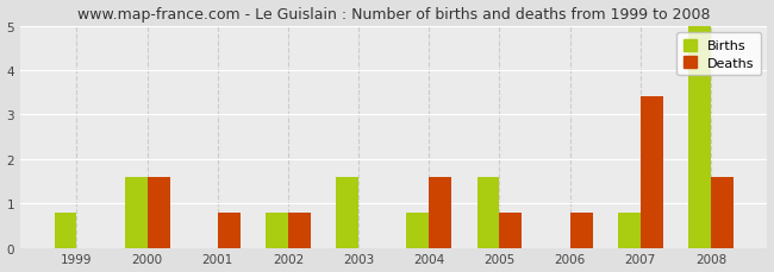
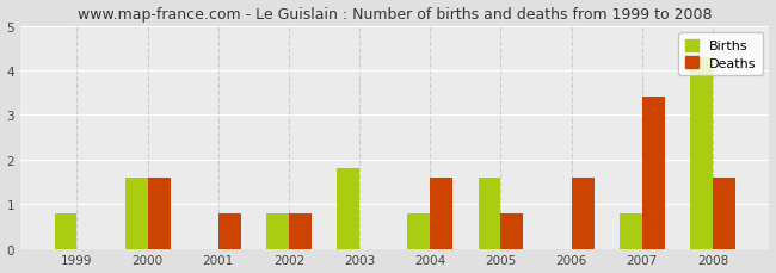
Births/2003: 1.6 -> 1.8
Deaths/2006: 0.8 -> 1.6
Births/2008: 5.0 -> 4.3
